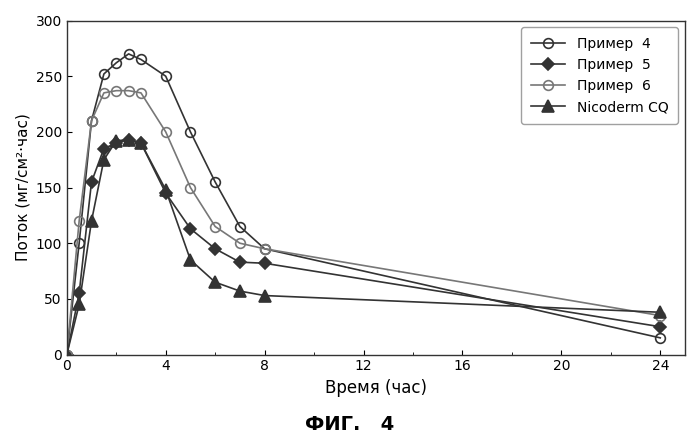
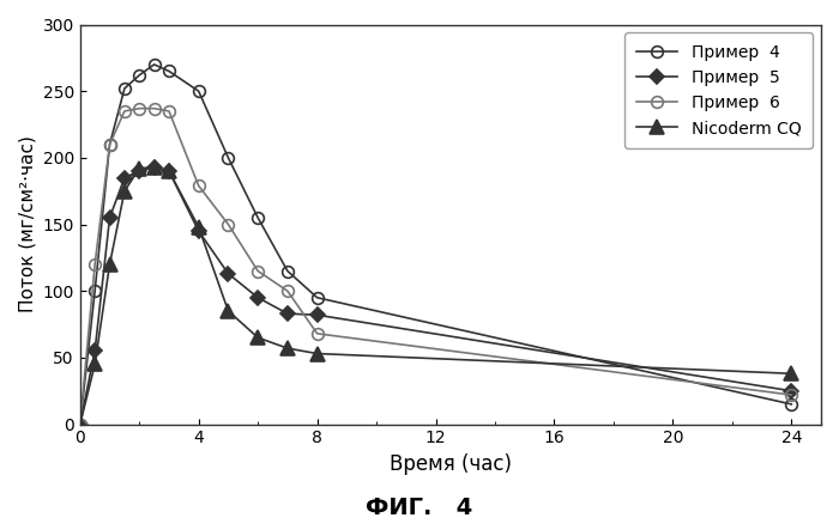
Пример 6/4: 200 -> 179
Пример 6/8: 95 -> 68
Пример 6/24: 35 -> 22
